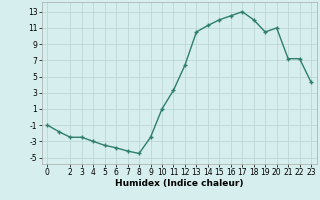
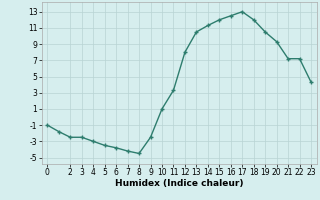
12: 6.4 -> 8.0
20: 11.0 -> 9.3
